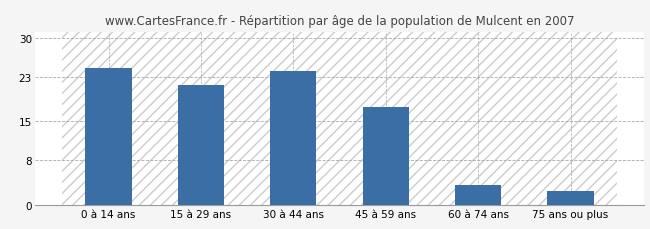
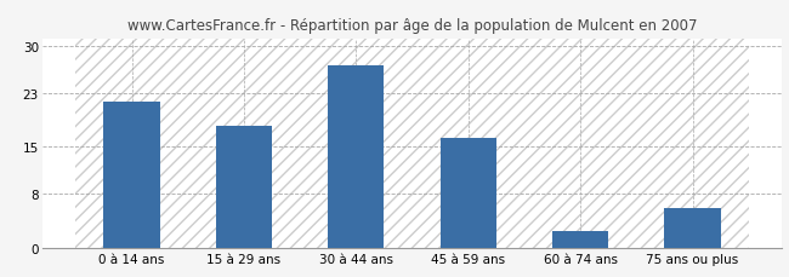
0 à 14 ans: 24.5 -> 21.6
15 à 29 ans: 21.5 -> 18.0
30 à 44 ans: 24.0 -> 27.0
45 à 59 ans: 17.5 -> 16.2
60 à 74 ans: 3.5 -> 2.4
75 ans ou plus: 2.5 -> 5.8
